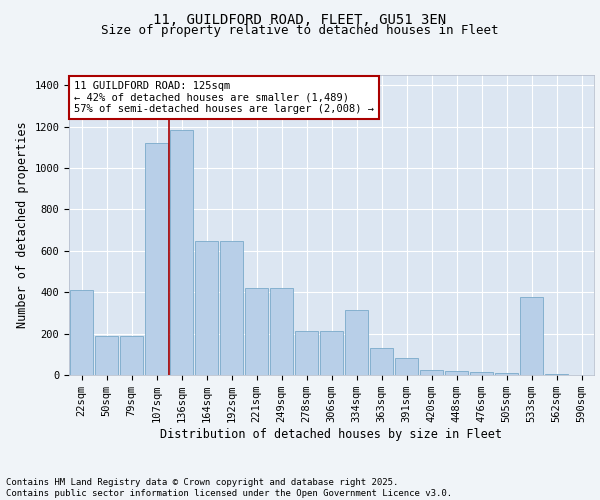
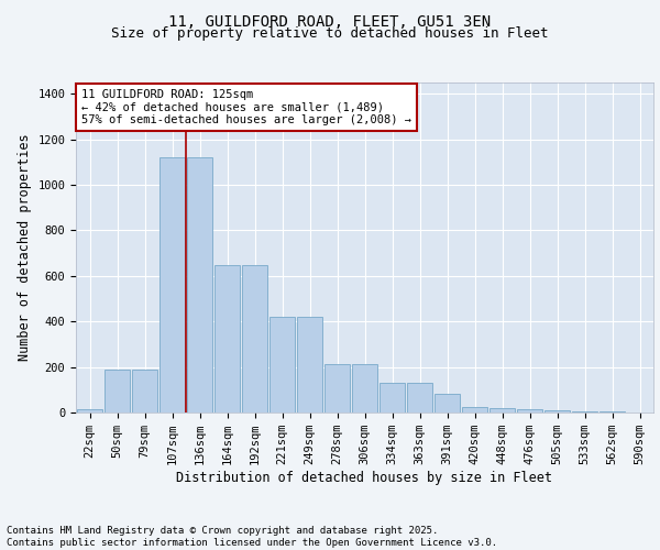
22sqm: 410 -> 15
136sqm: 1185 -> 1120
334sqm: 315 -> 130
533sqm: 375 -> 5
